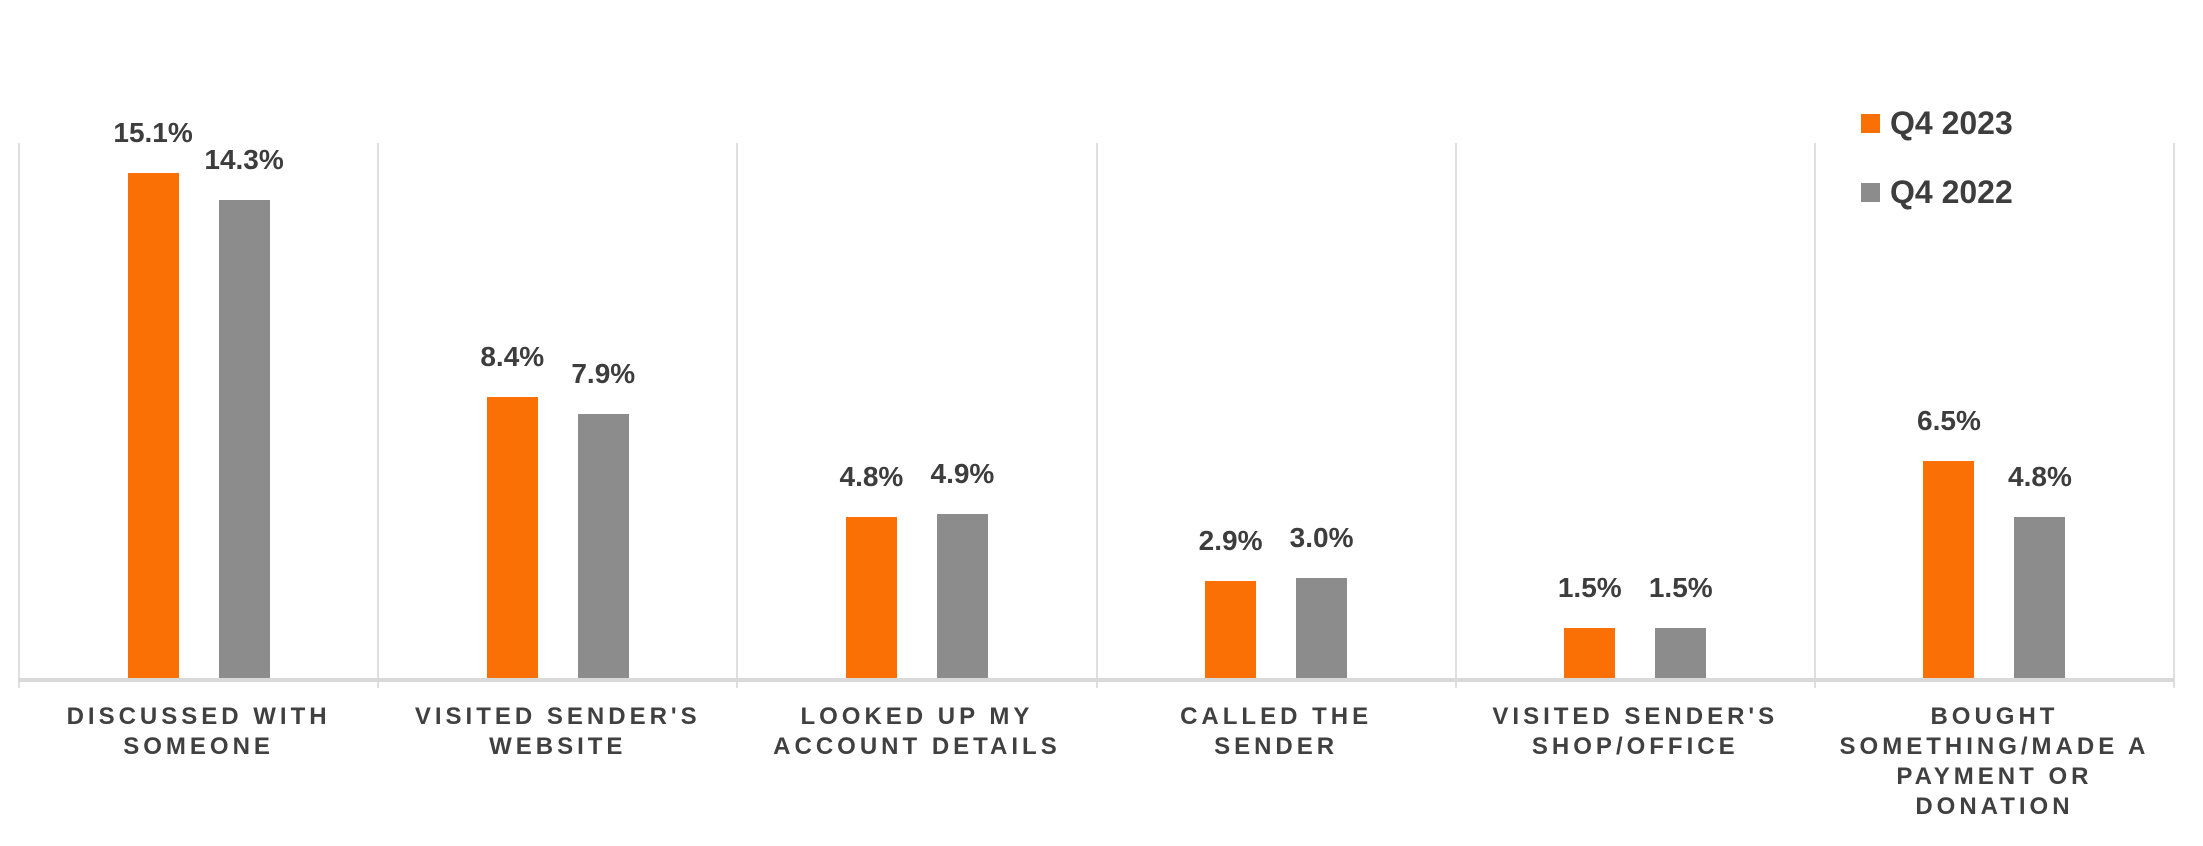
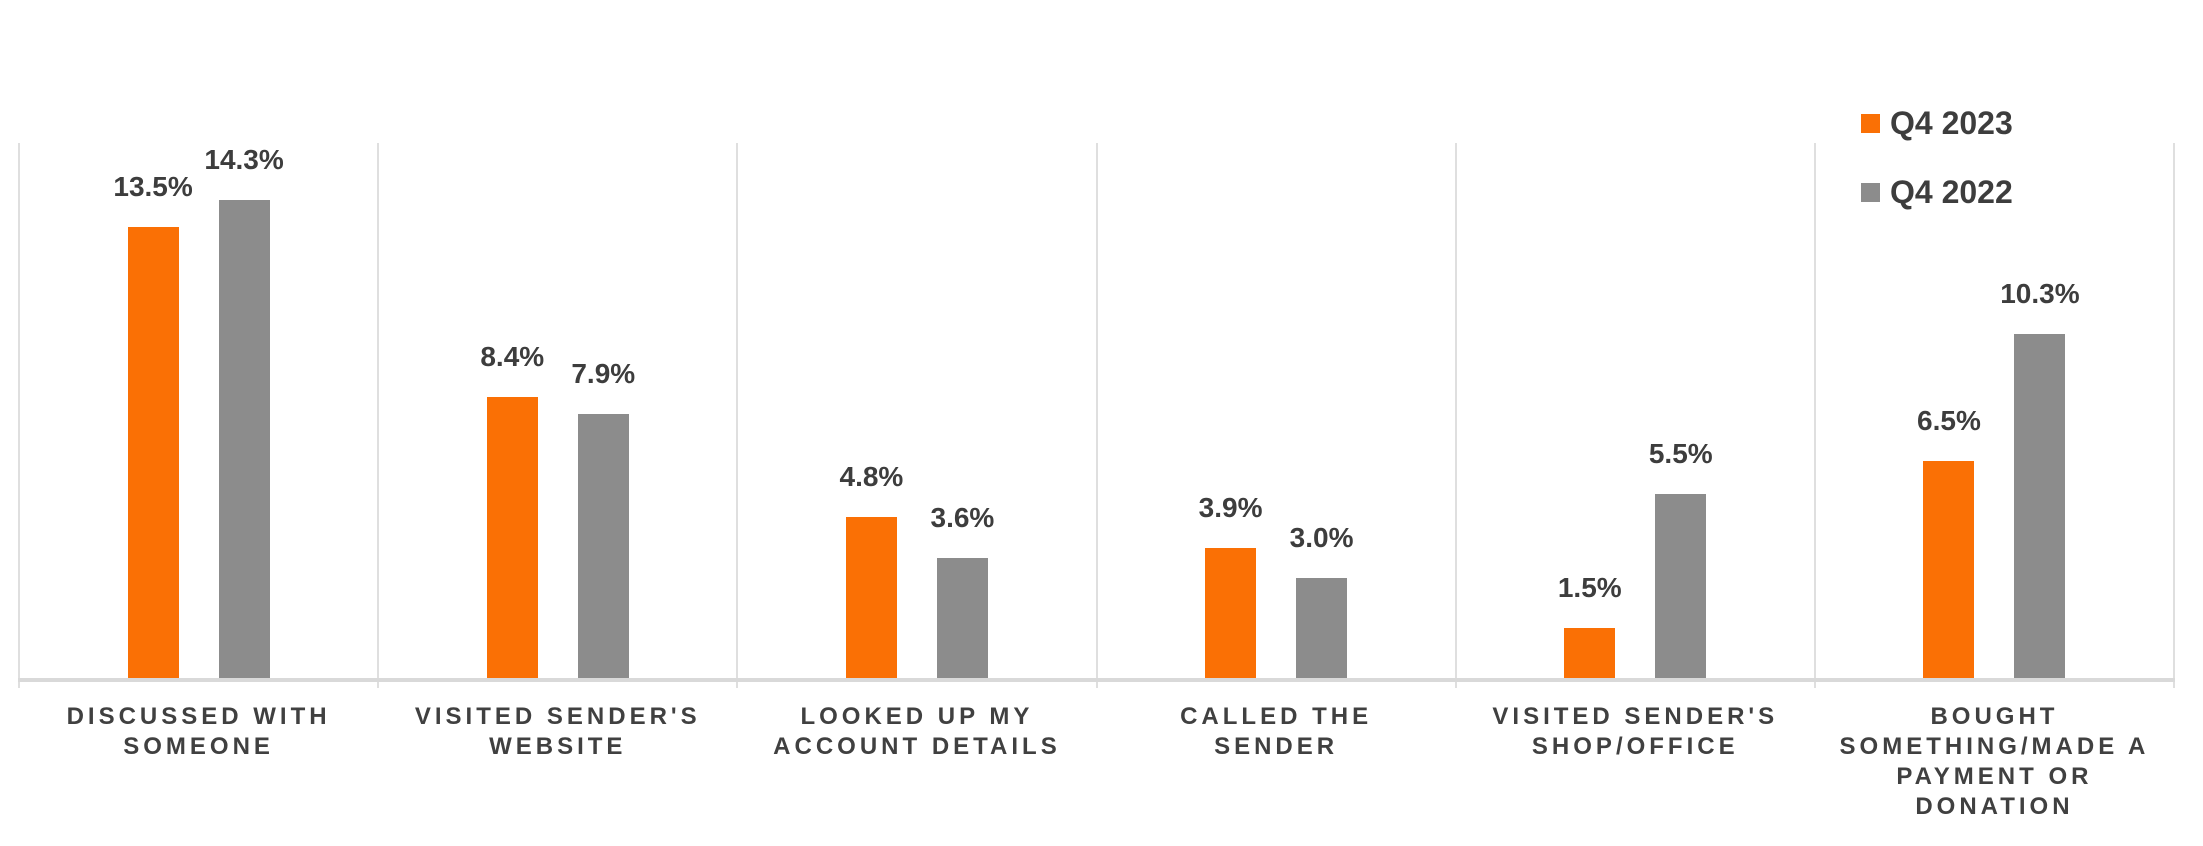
Q4 2023/DISCUSSED WITH SOMEONE: 15.1% -> 13.5%
Q4 2022/LOOKED UP MY ACCOUNT DETAILS: 4.9% -> 3.6%
Q4 2023/CALLED THE SENDER: 2.9% -> 3.9%
Q4 2022/VISITED SENDER'S SHOP/OFFICE: 1.5% -> 5.5%
Q4 2022/BOUGHT SOMETHING/MADE A PAYMENT OR DONATION: 4.8% -> 10.3%
